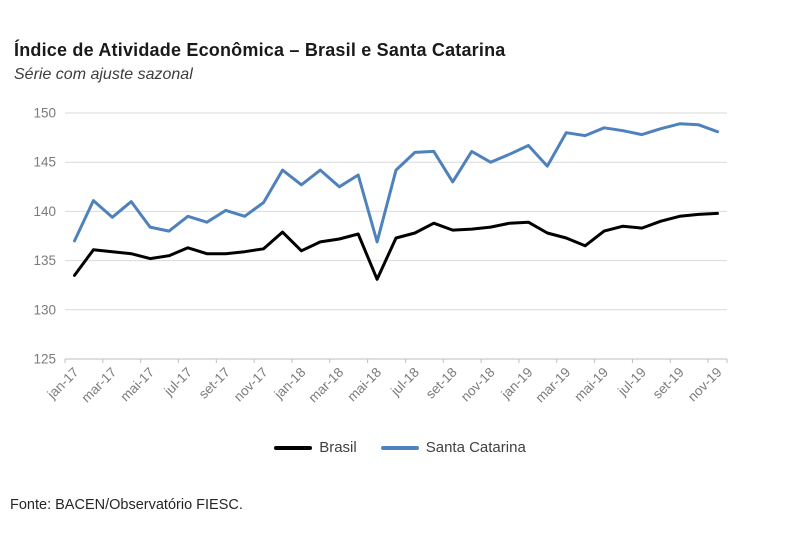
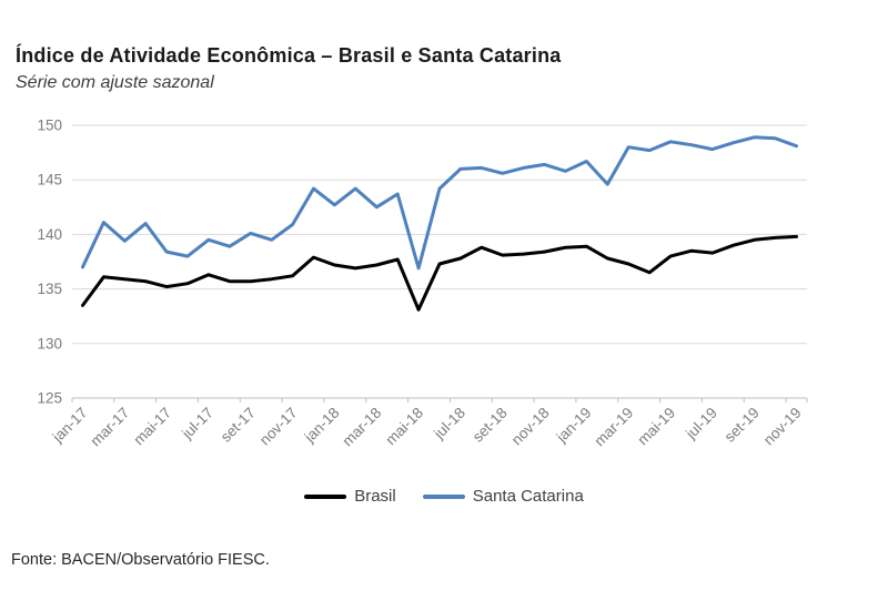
Brasil/jan-18: 136 -> 137
Santa Catarina/set-18: 143 -> 146
Santa Catarina/nov-18: 145 -> 146
